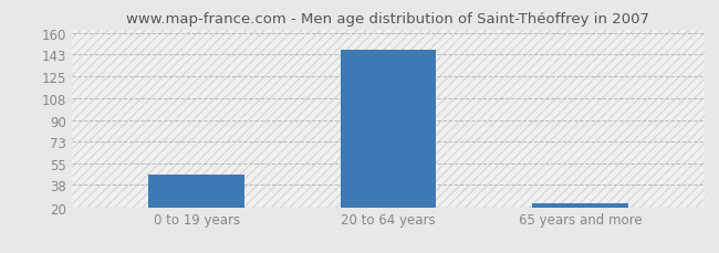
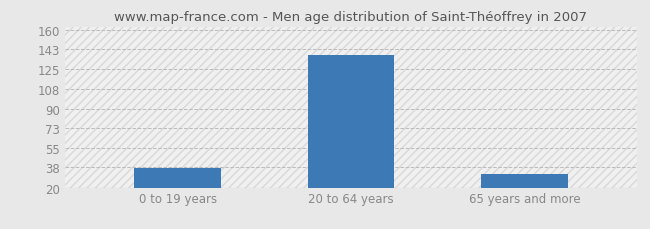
0 to 19 years: 46 -> 37
20 to 64 years: 147 -> 138
65 years and more: 23 -> 32
